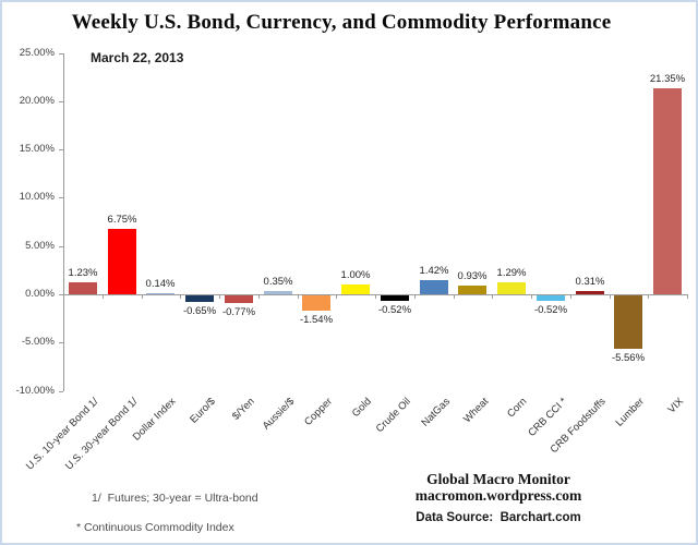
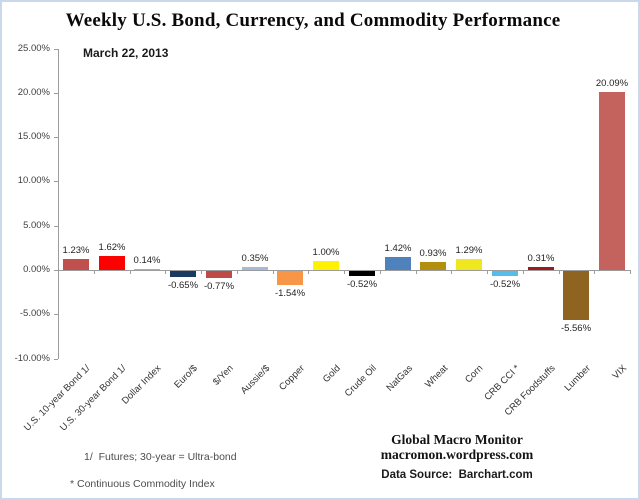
U.S. 30-year Bond 1/: 6.75% -> 1.62%
VIX: 21.35% -> 20.09%
